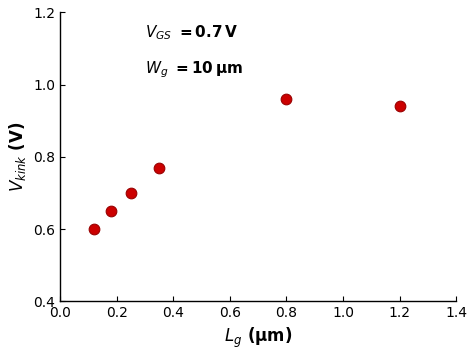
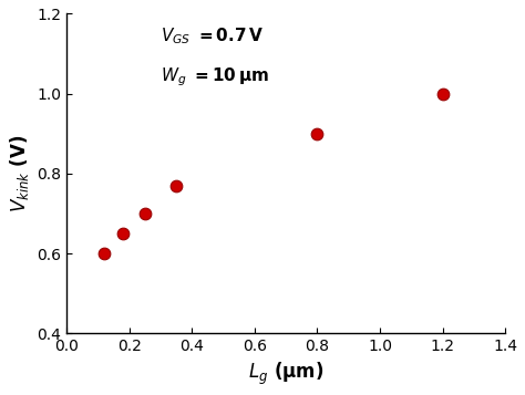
0.8: 0.96 -> 0.90
1.2: 0.94 -> 1.00
